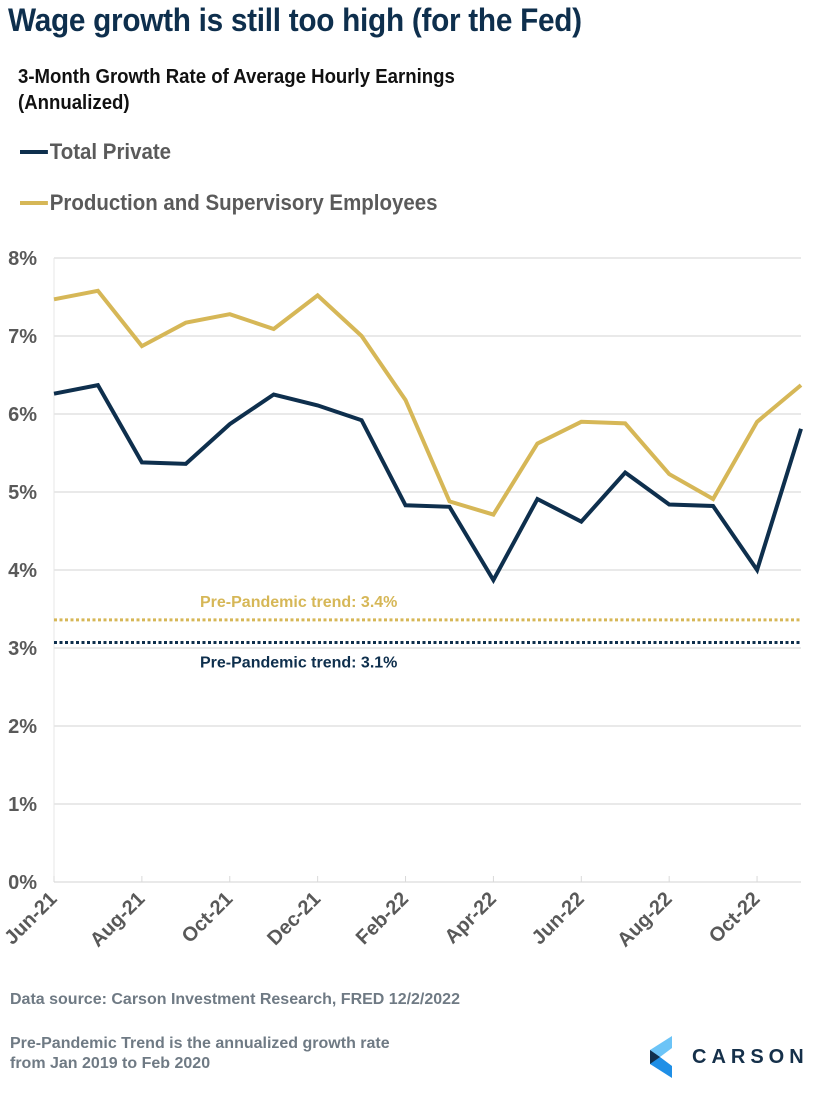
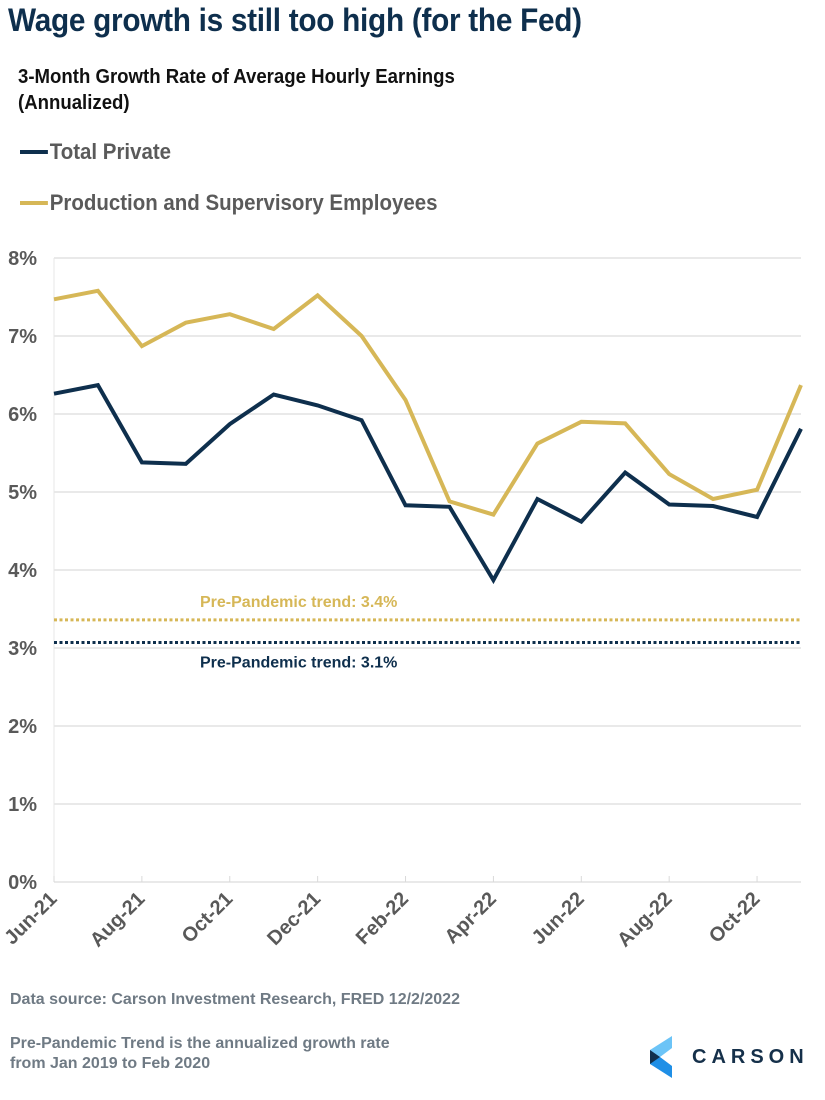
Total Private/Oct-22: 4.0% -> 4.7%
Production and Supervisory Employees/Oct-22: 5.9% -> 5.0%
